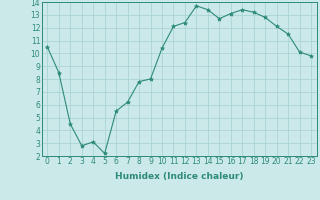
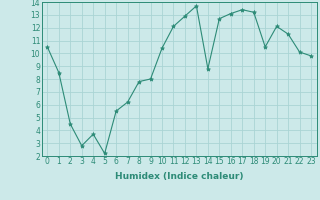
4: 3.1 -> 3.7
12: 12.4 -> 12.9
14: 13.4 -> 8.8
19: 12.8 -> 10.5
